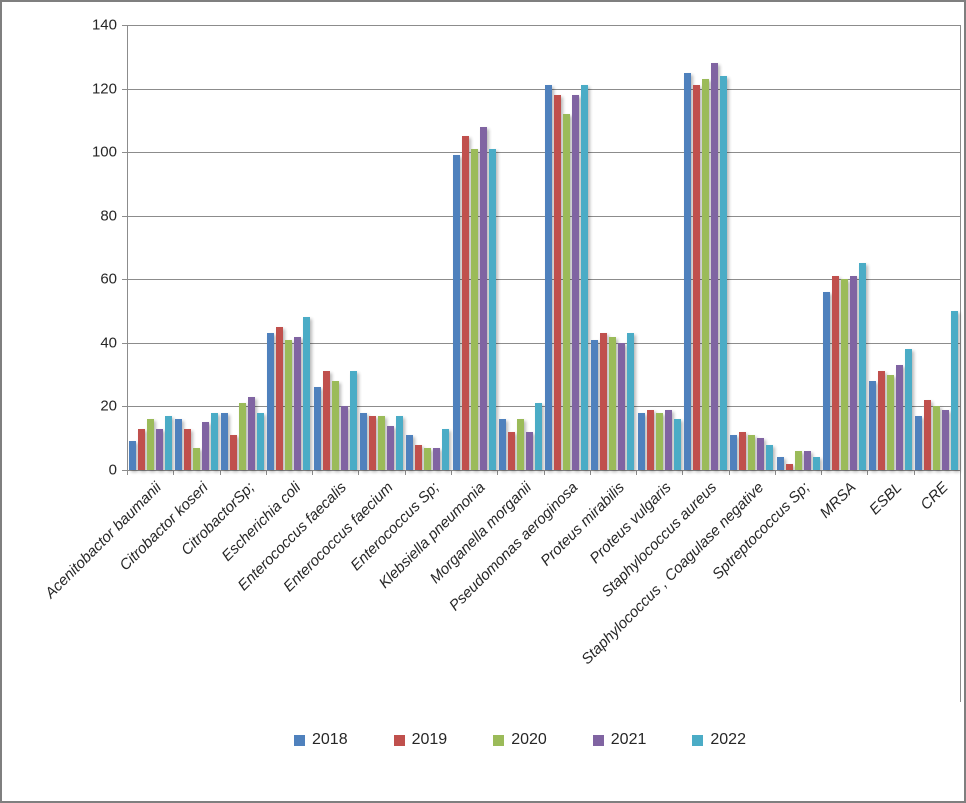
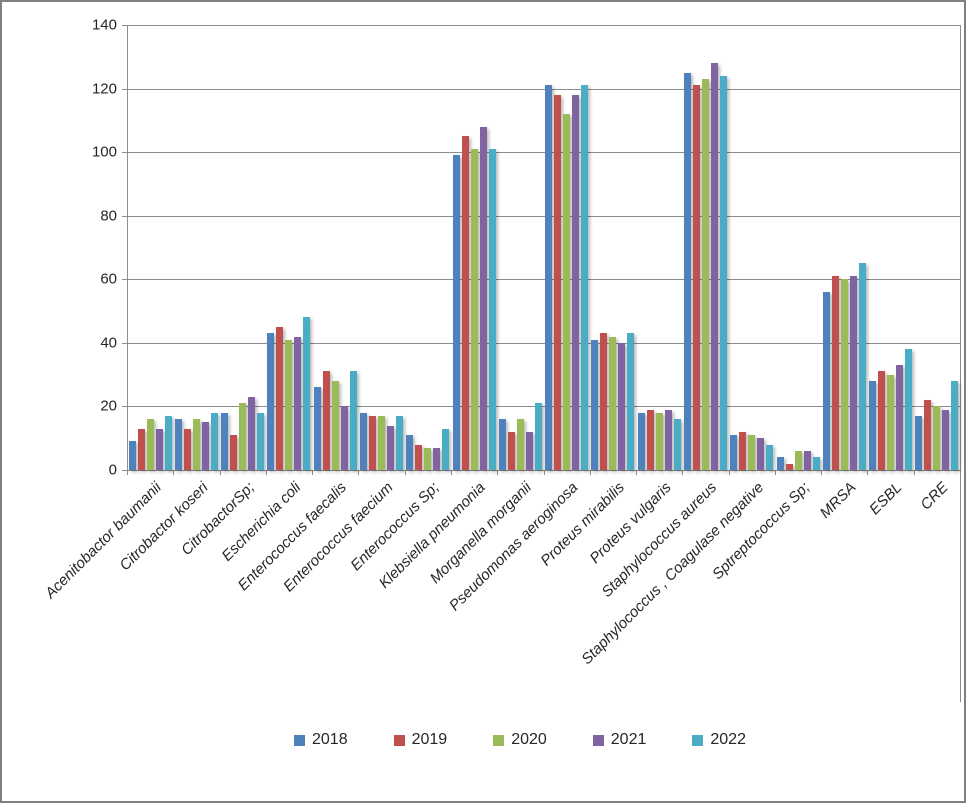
2020/Citrobactor koseri: 7 -> 16
2022/CRE: 50 -> 28
